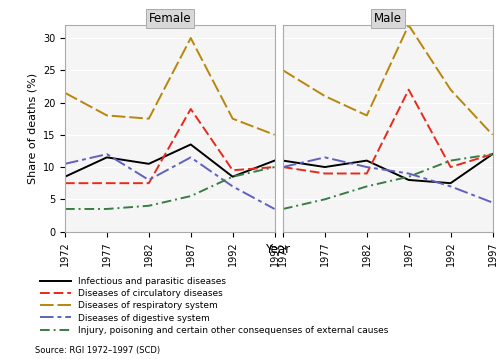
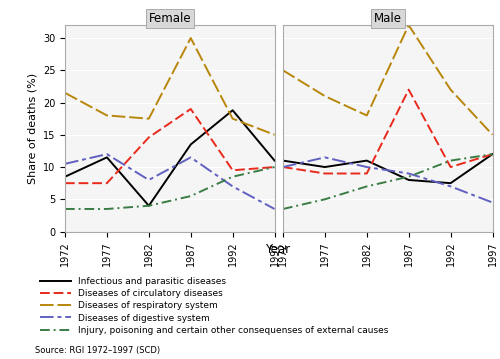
Female/Infectious and parasitic diseases/1982: 10.5 -> 4.0
Female/Diseases of circulatory diseases/1982: 7.5 -> 14.6
Female/Infectious and parasitic diseases/1992: 8.5 -> 18.8
